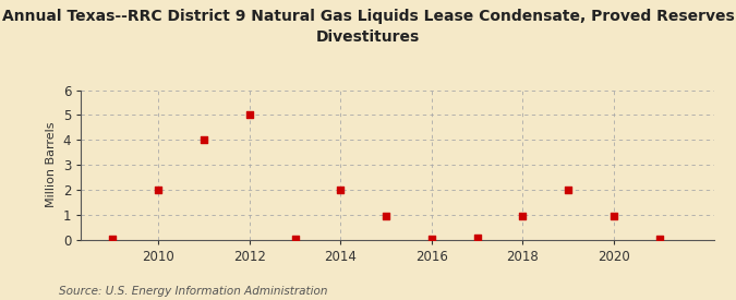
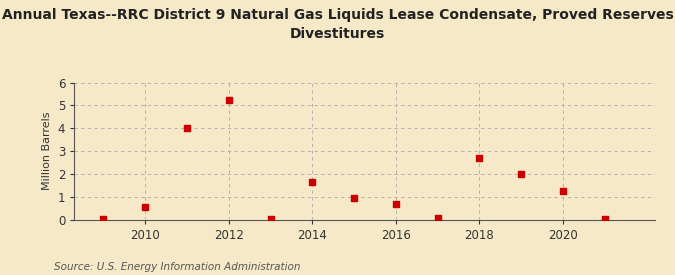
2010: 2.00 -> 0.55
2012: 5.00 -> 5.25
2014: 2.00 -> 1.65
2016: 0.04 -> 0.70
2018: 0.95 -> 2.70
2020: 0.95 -> 1.25
